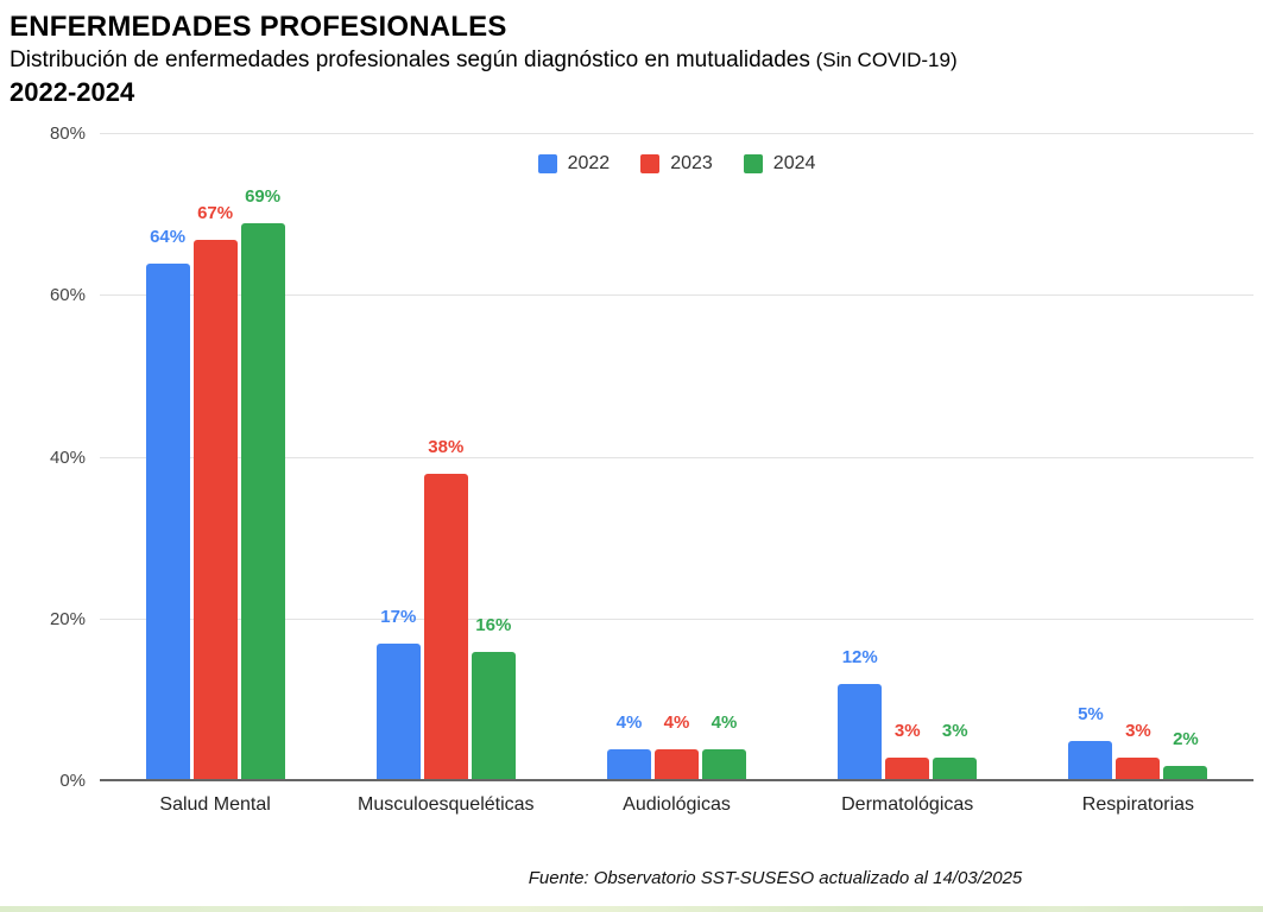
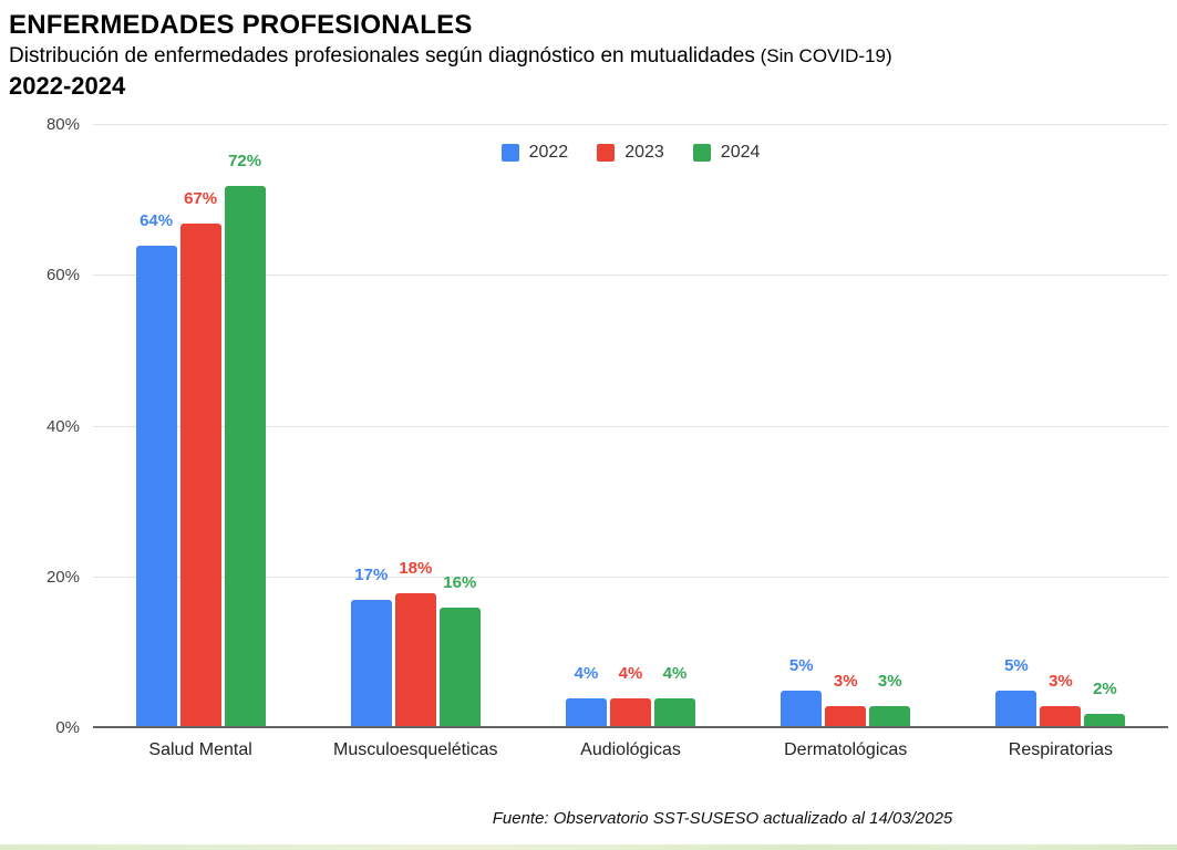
2024/Salud Mental: 69% -> 72%
2023/Musculoesqueléticas: 38% -> 18%
2022/Dermatológicas: 12% -> 5%
